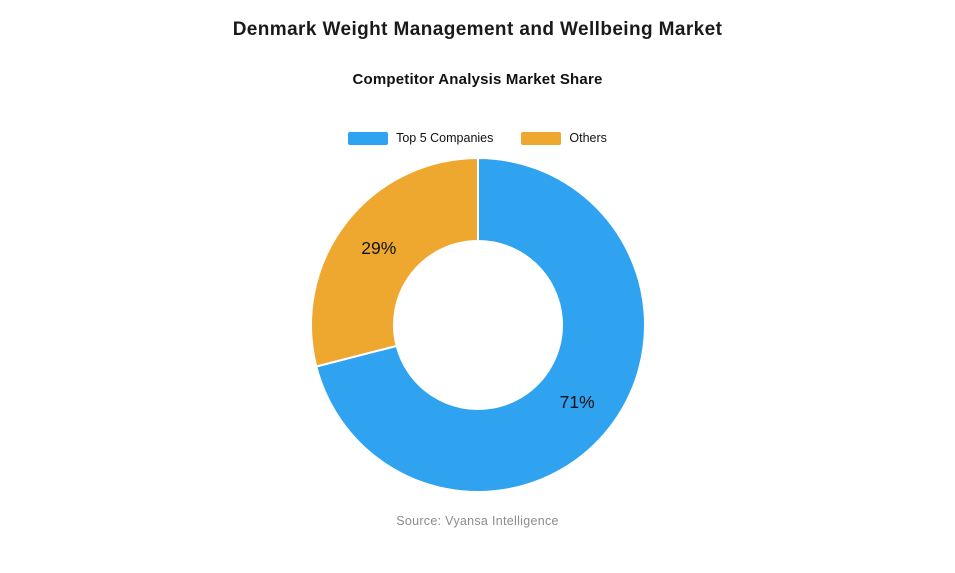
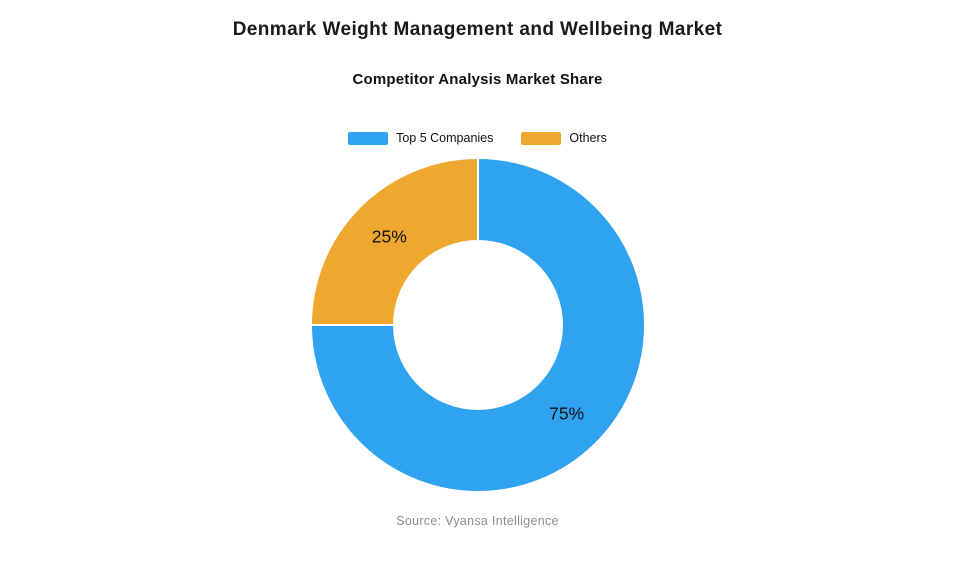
Top 5 Companies: 71% -> 75%
Others: 29% -> 25%
